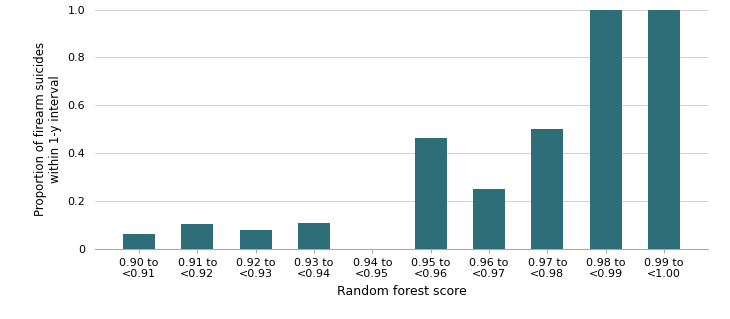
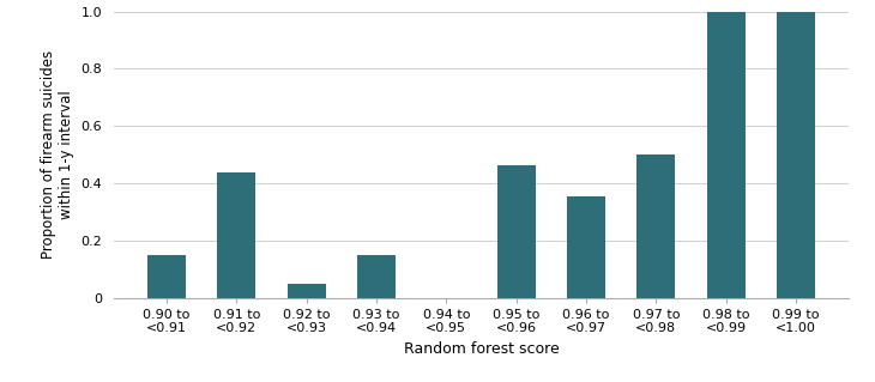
0.90 to <0.91: 0.063 -> 0.150
0.91 to <0.92: 0.103 -> 0.440
0.92 to <0.93: 0.080 -> 0.050
0.93 to <0.94: 0.107 -> 0.150
0.96 to <0.97: 0.252 -> 0.355
